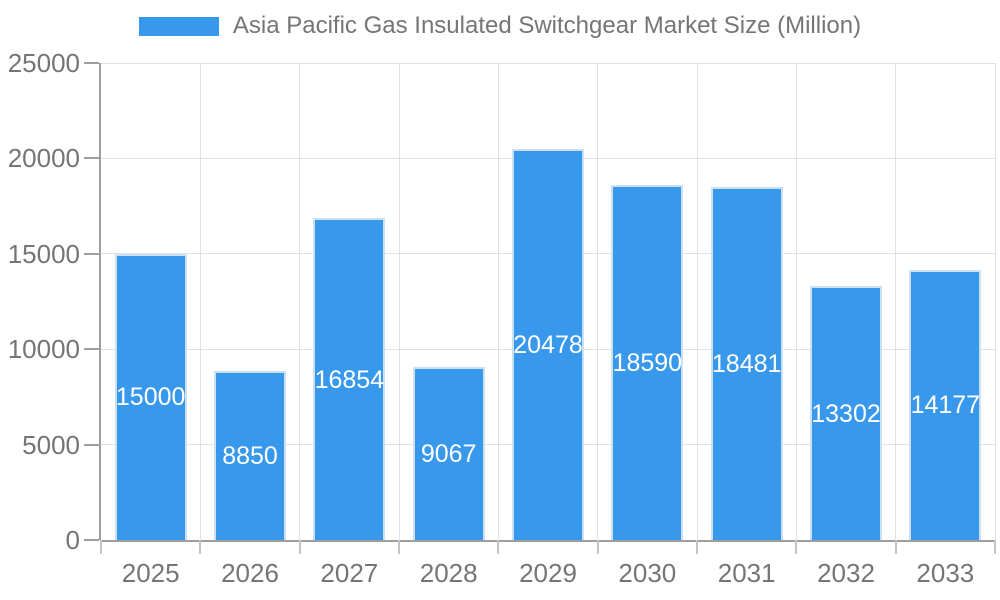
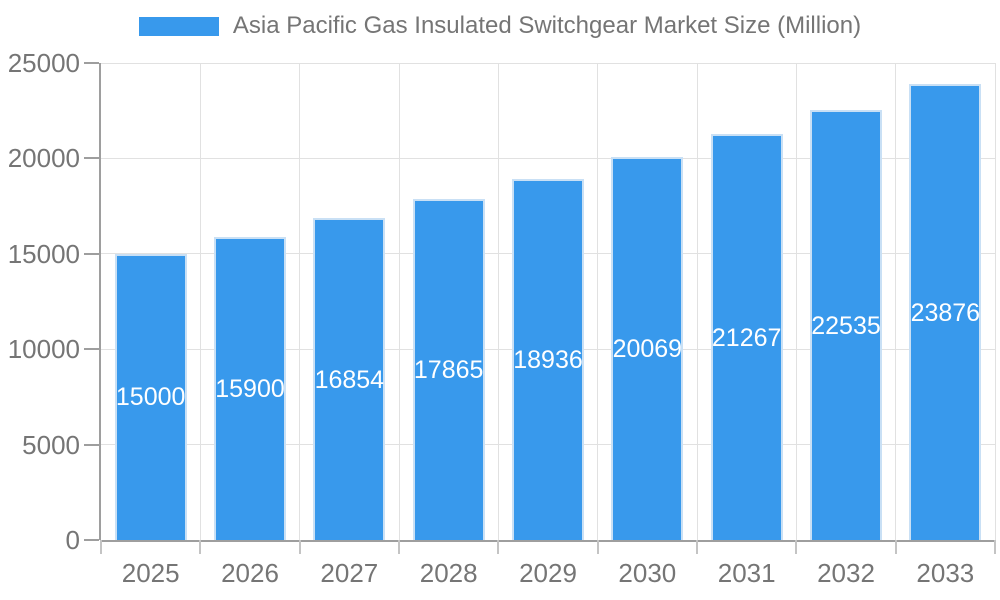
2026: 8850 -> 15900
2028: 9067 -> 17865
2029: 20478 -> 18936
2030: 18590 -> 20069
2031: 18481 -> 21267
2032: 13302 -> 22535
2033: 14177 -> 23876
